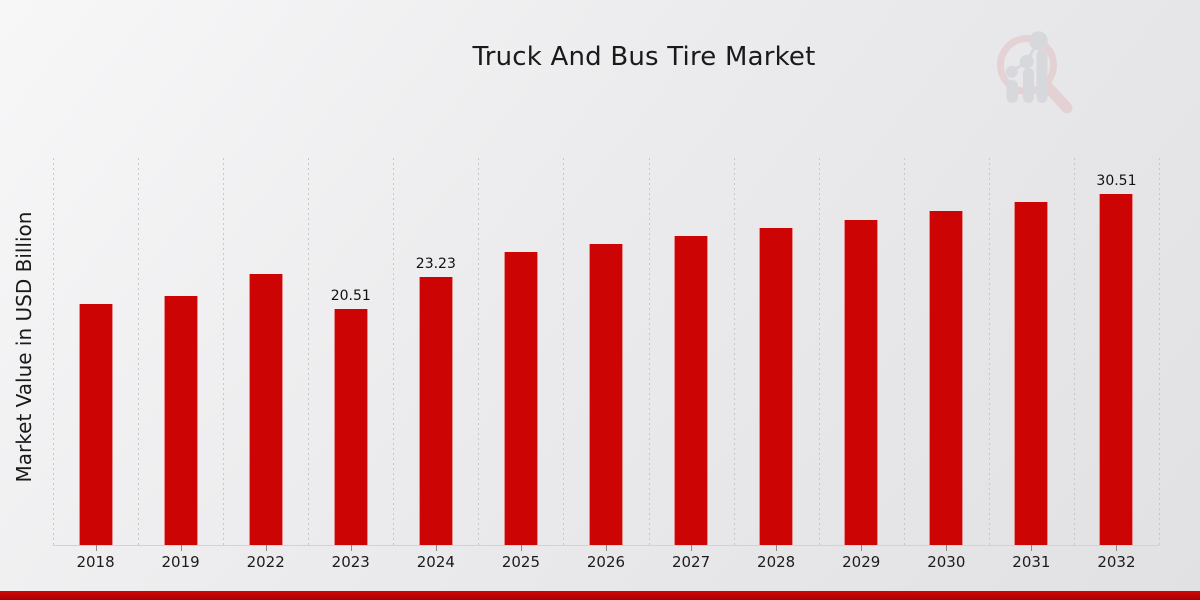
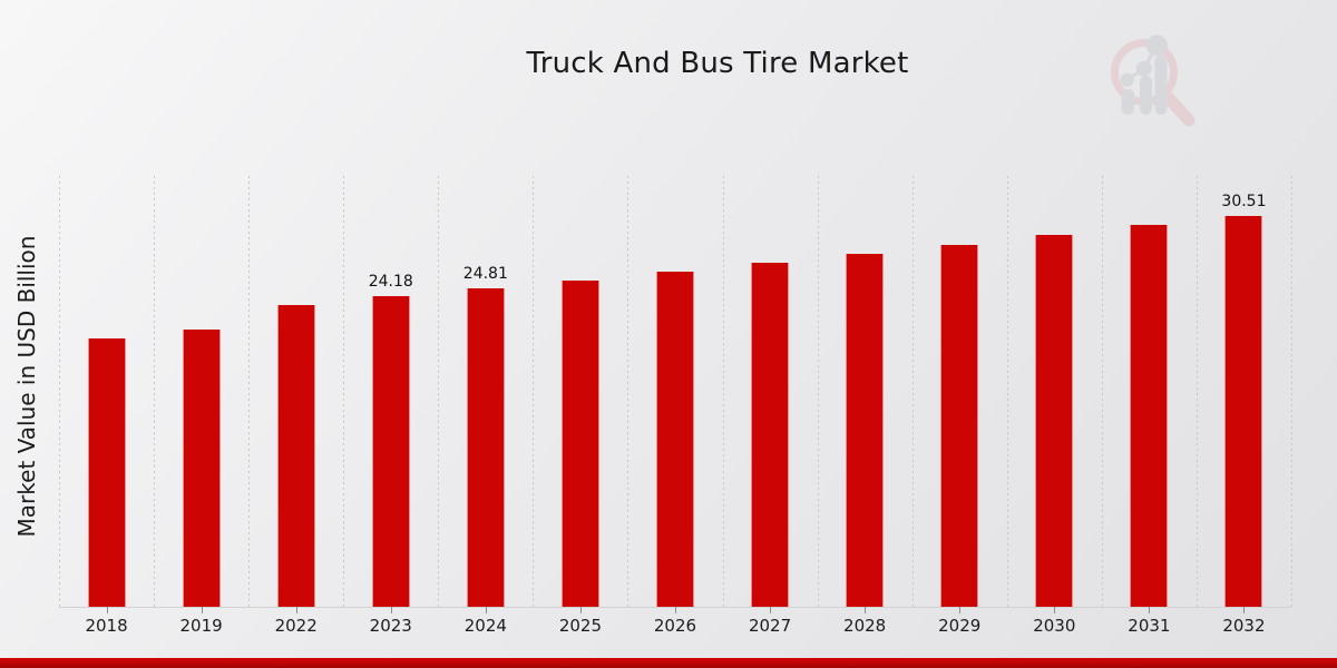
2023: 20.51 -> 24.18
2024: 23.23 -> 24.81
